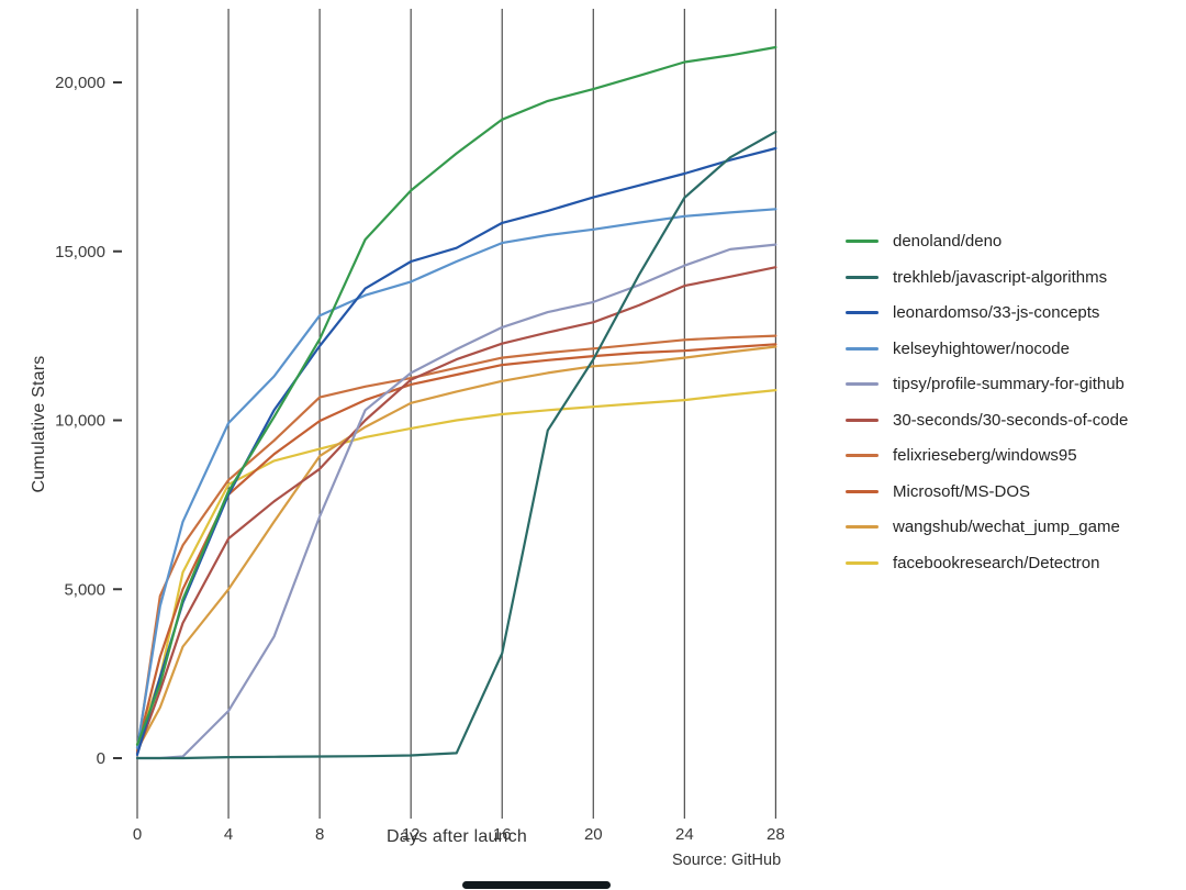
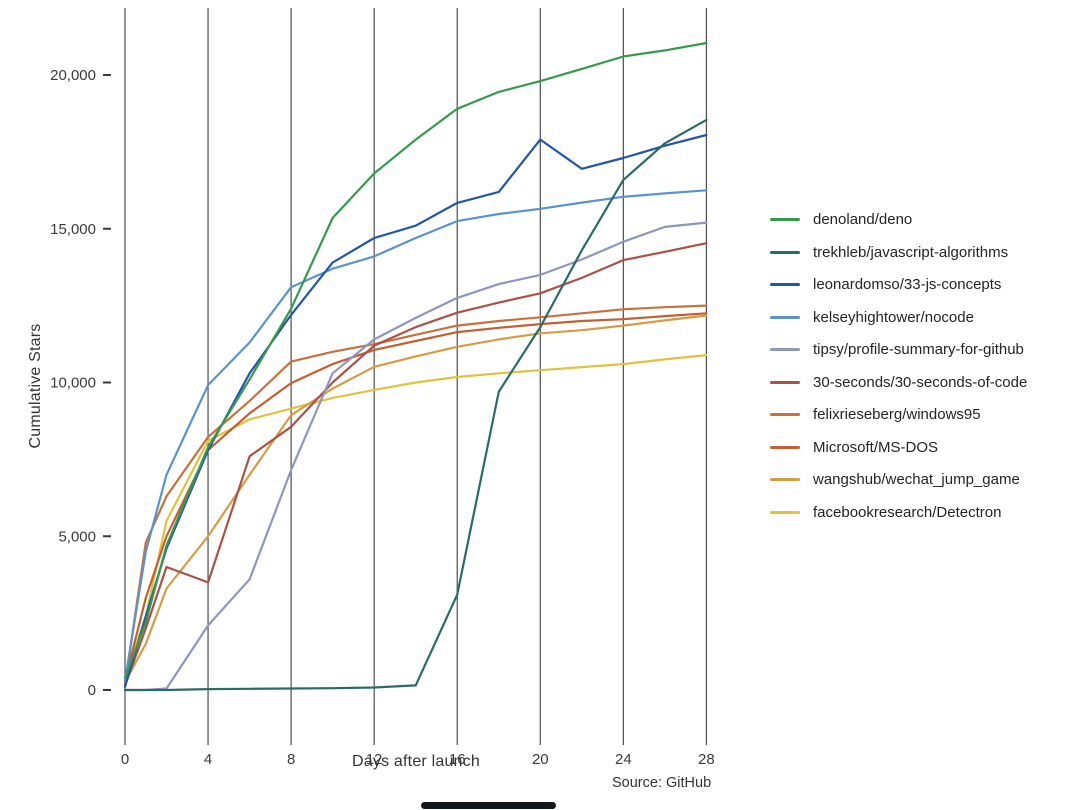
tipsy/profile-summary-for-github/4: 1400 -> 2100
30-seconds/30-seconds-of-code/4: 6500 -> 3500
leonardomso/33-js-concepts/20: 16600 -> 17900
